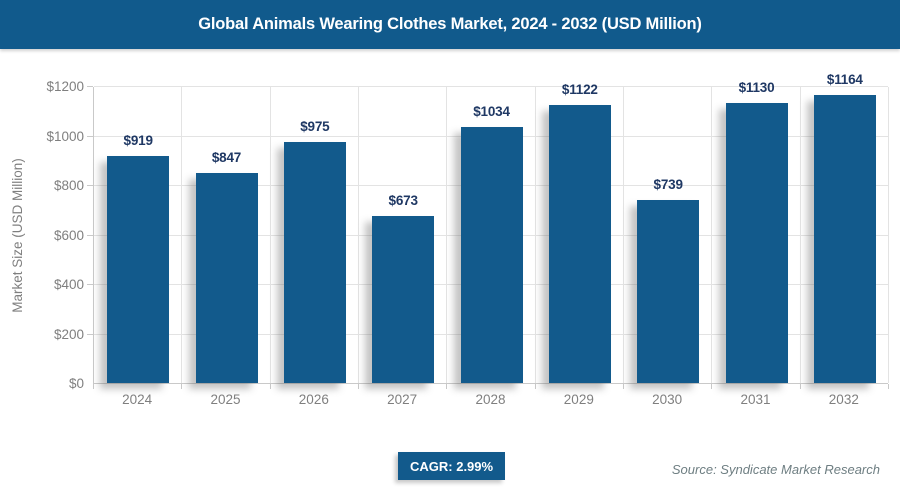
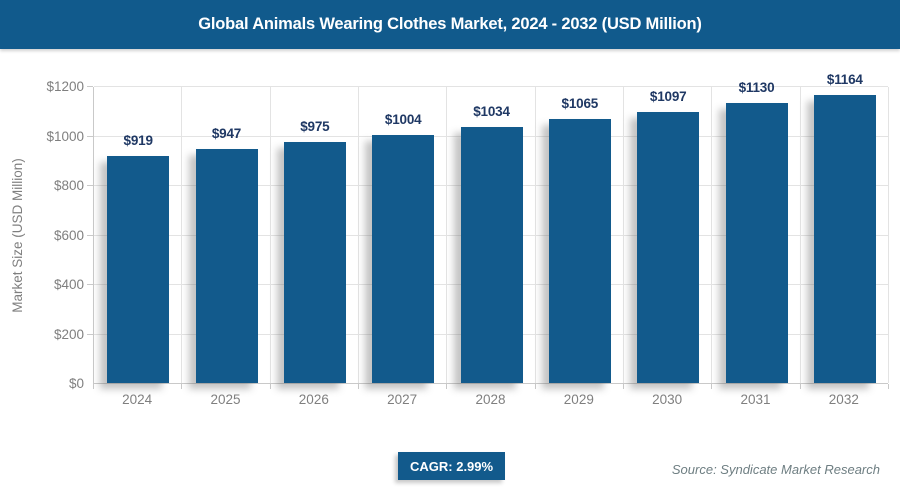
2025: $847 -> $947
2027: $673 -> $1004
2029: $1122 -> $1065
2030: $739 -> $1097
